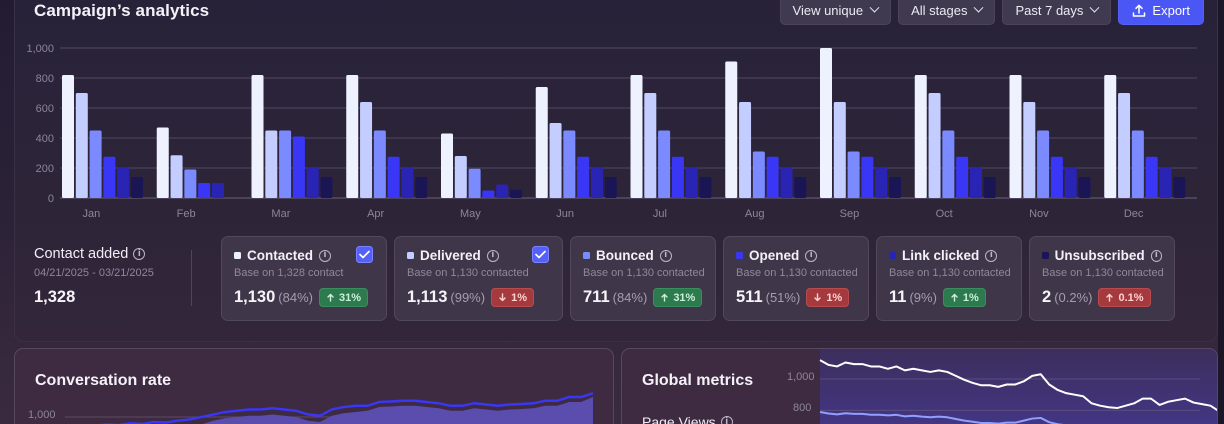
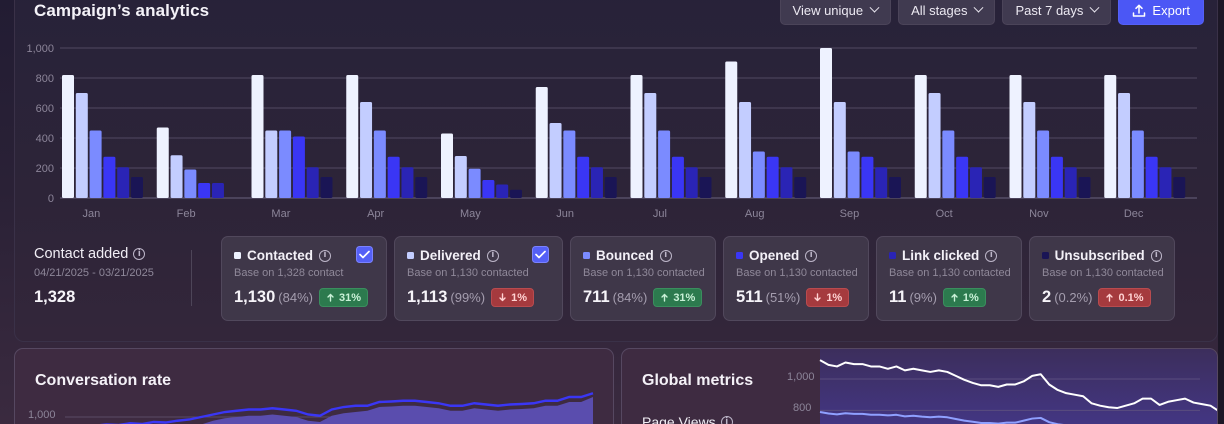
Opened/May: 50 -> 120
